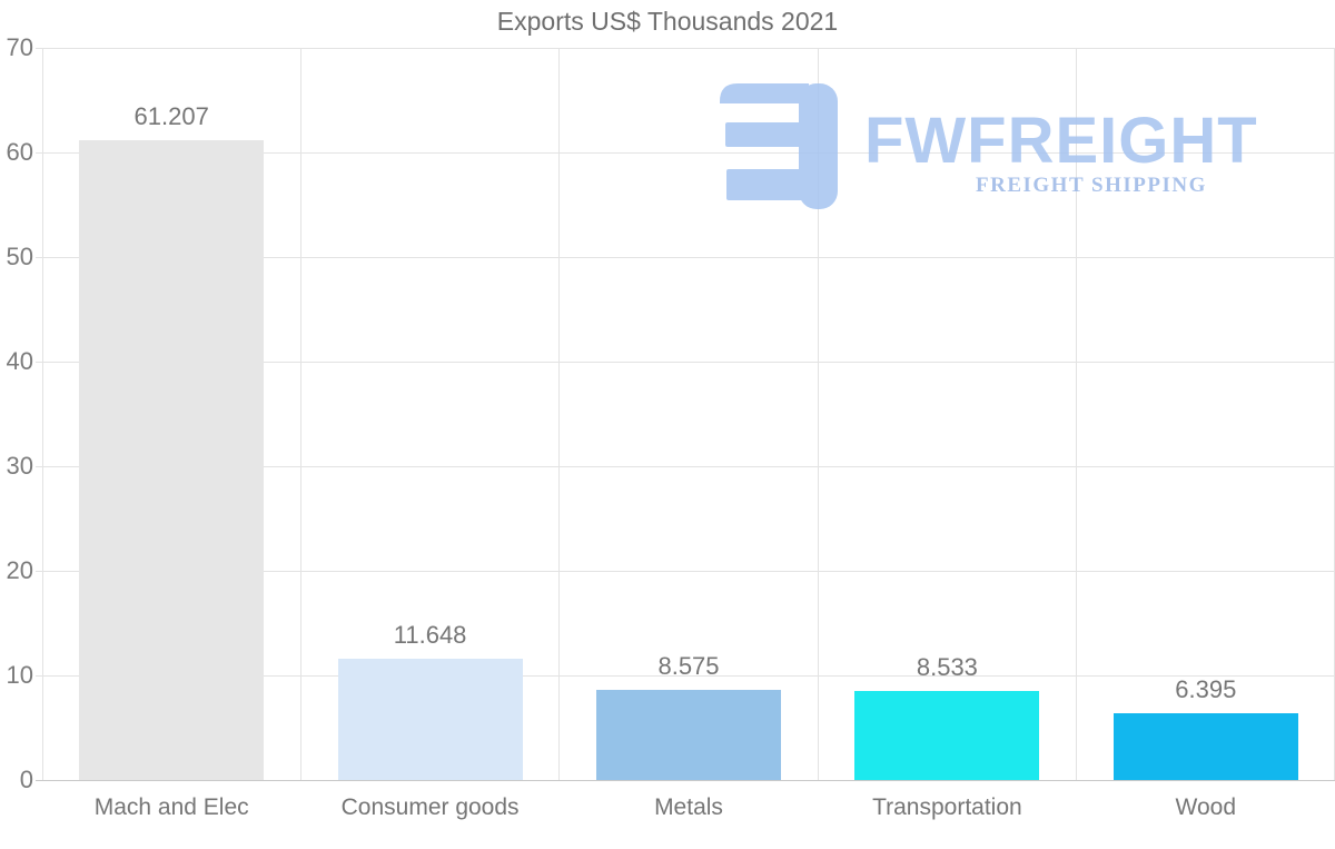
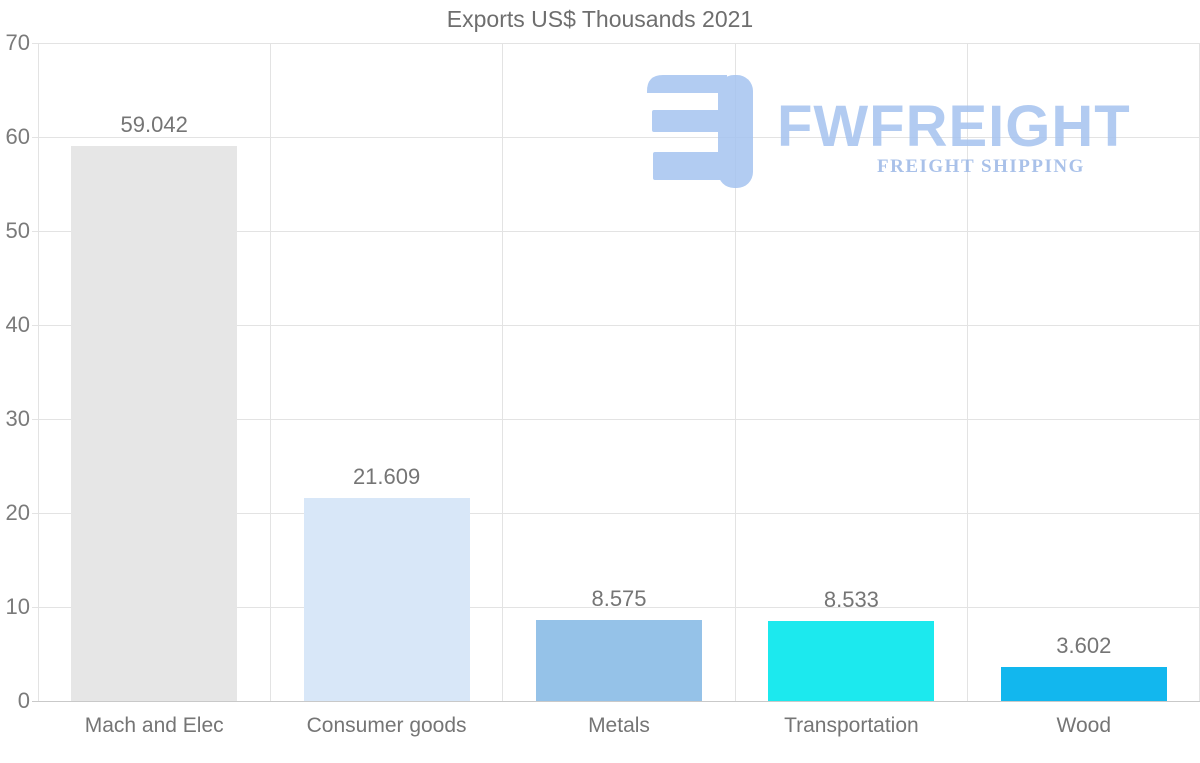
Mach and Elec: 61.207 -> 59.042
Consumer goods: 11.648 -> 21.609
Wood: 6.395 -> 3.602
